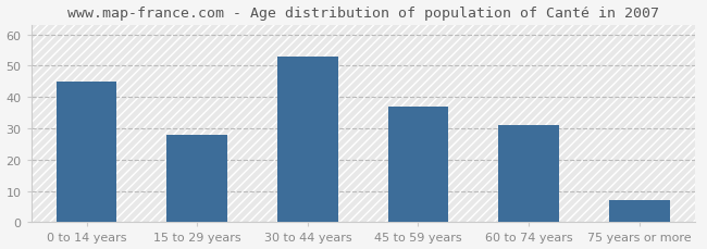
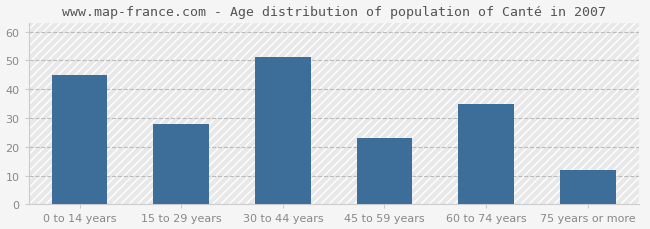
30 to 44 years: 53 -> 51
45 to 59 years: 37 -> 23
60 to 74 years: 31 -> 35
75 years or more: 7 -> 12
